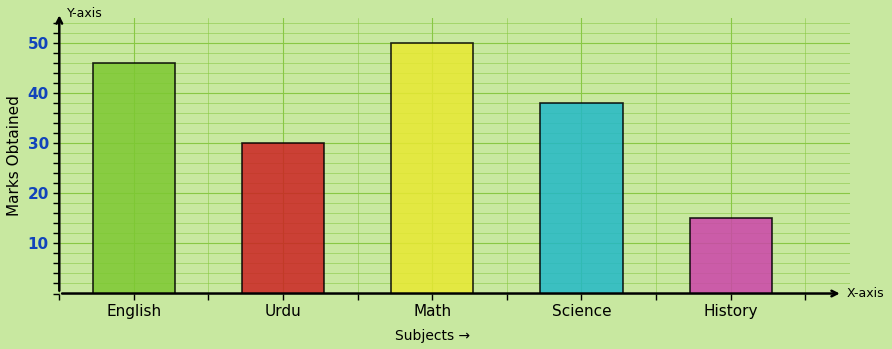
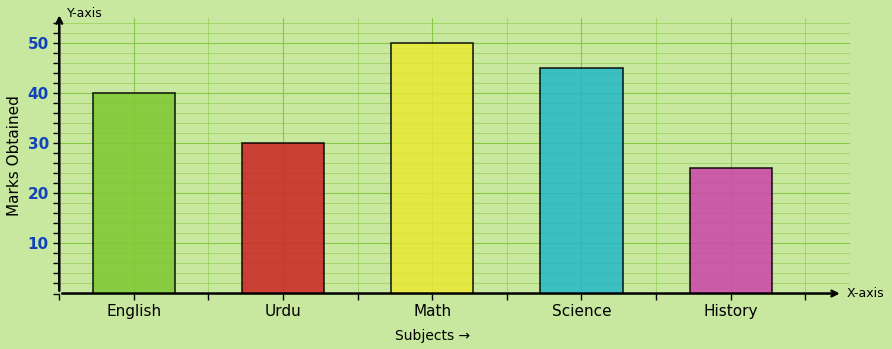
English: 46 -> 40
Science: 38 -> 45
History: 15 -> 25
